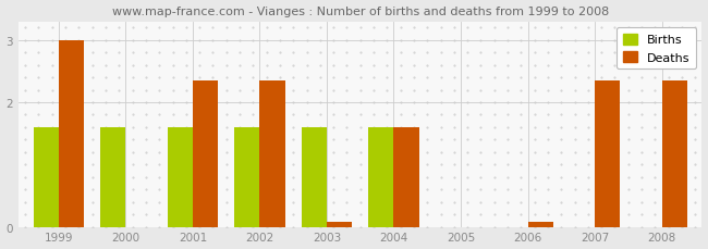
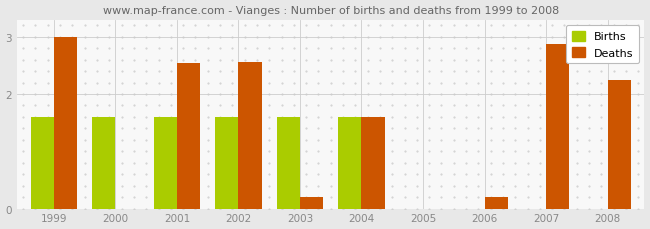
Deaths/2001: 2.35 -> 2.54
Deaths/2002: 2.35 -> 2.56
Deaths/2003: 0.08 -> 0.20
Deaths/2006: 0.08 -> 0.20
Deaths/2007: 2.35 -> 2.88
Deaths/2008: 2.35 -> 2.24
